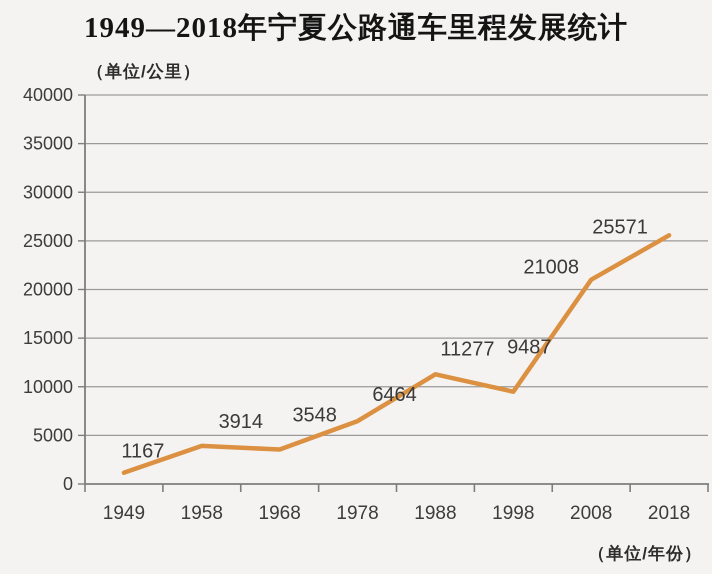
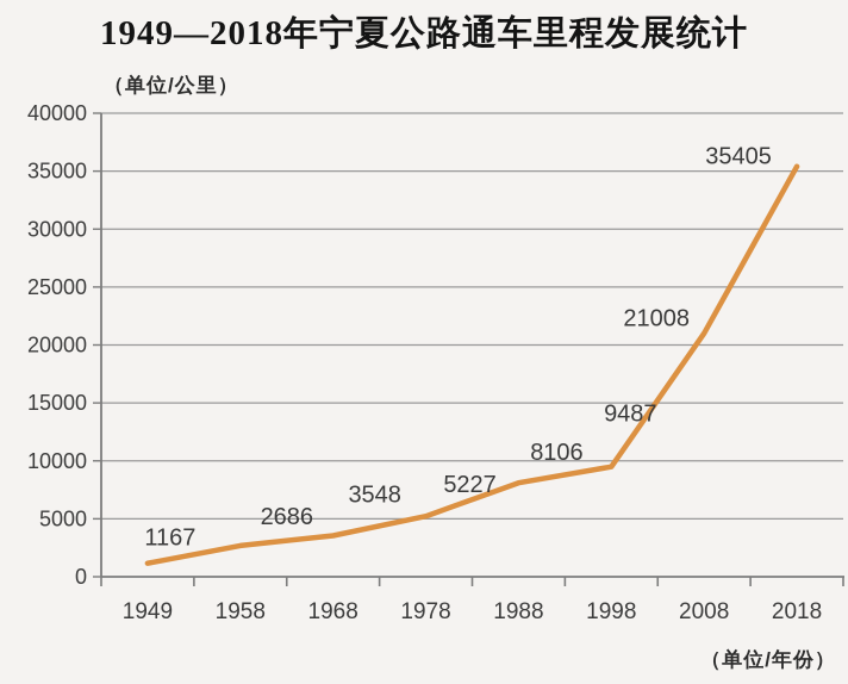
1958: 3914 -> 2686
1978: 6464 -> 5227
1988: 11277 -> 8106
2018: 25571 -> 35405
